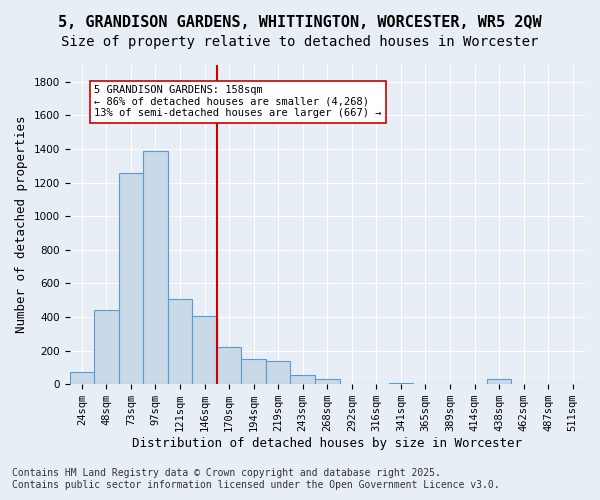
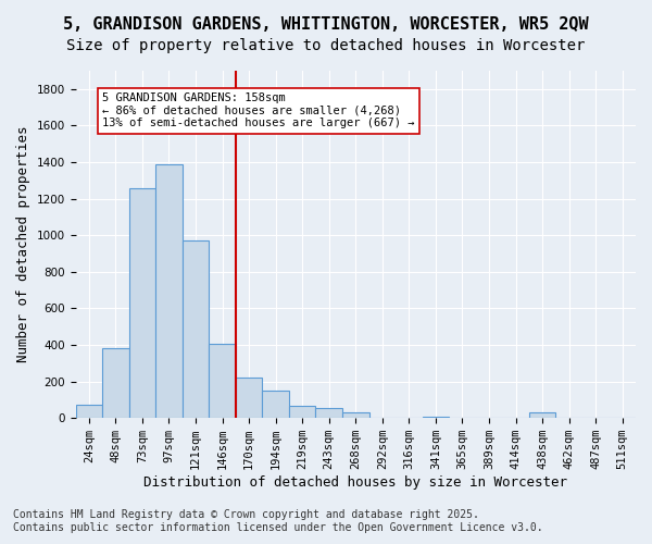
48sqm: 440 -> 380
121sqm: 510 -> 970
219sqm: 140 -> 60
